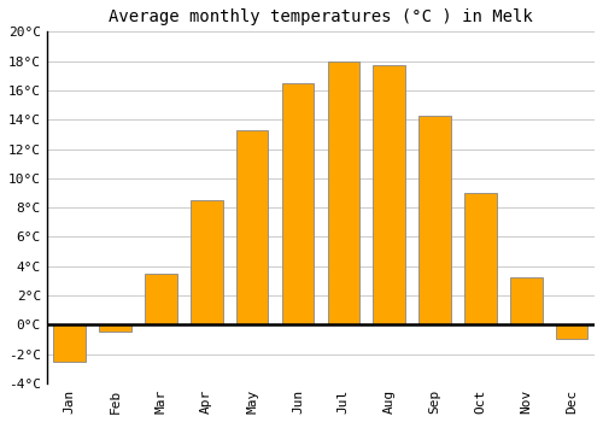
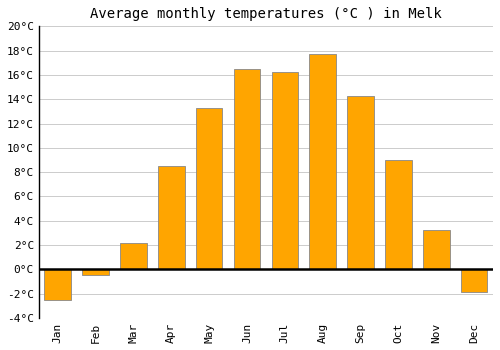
Mar: 3.5°C -> 2.2°C
Jul: 18.0°C -> 16.2°C
Dec: -1.0°C -> -1.9°C
